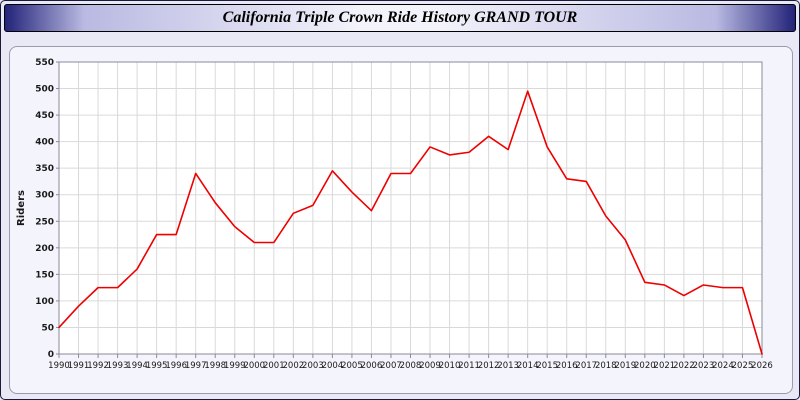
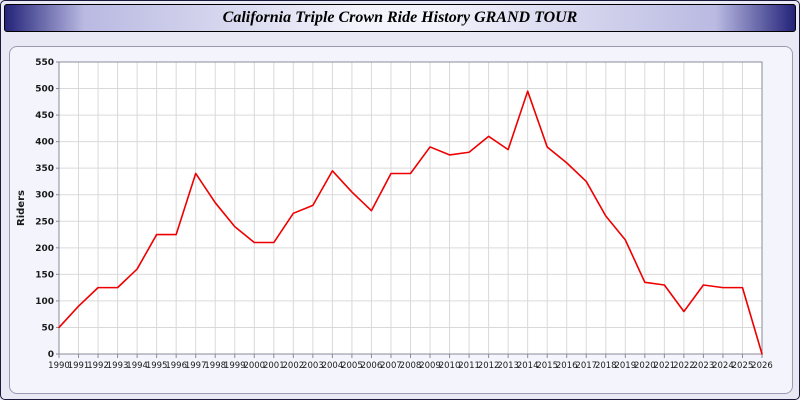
2016: 330 -> 360
2022: 110 -> 80
